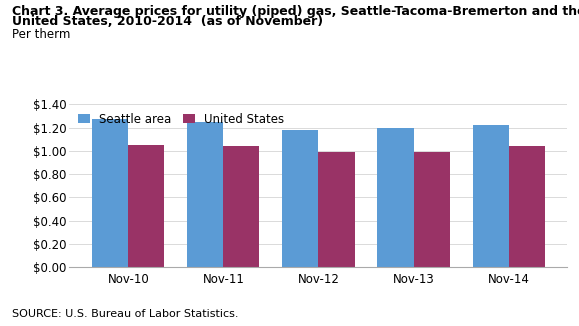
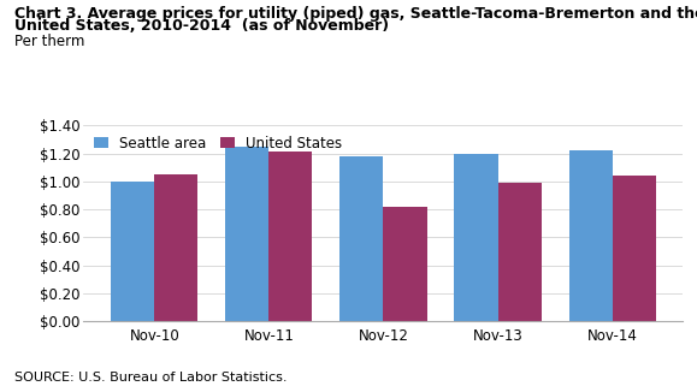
Seattle area/Nov-10: $1.27 -> $1.00
United States/Nov-11: $1.04 -> $1.21
United States/Nov-12: $0.99 -> $0.82
